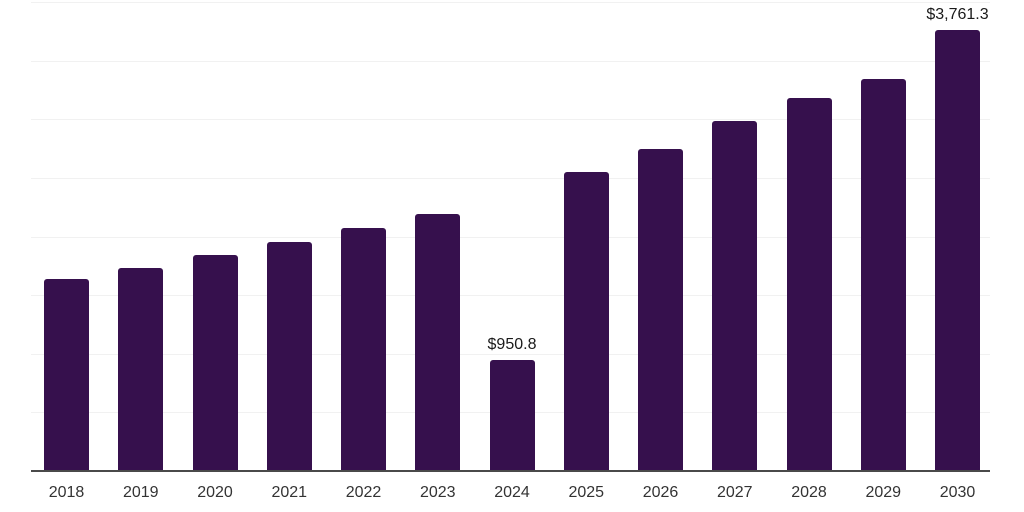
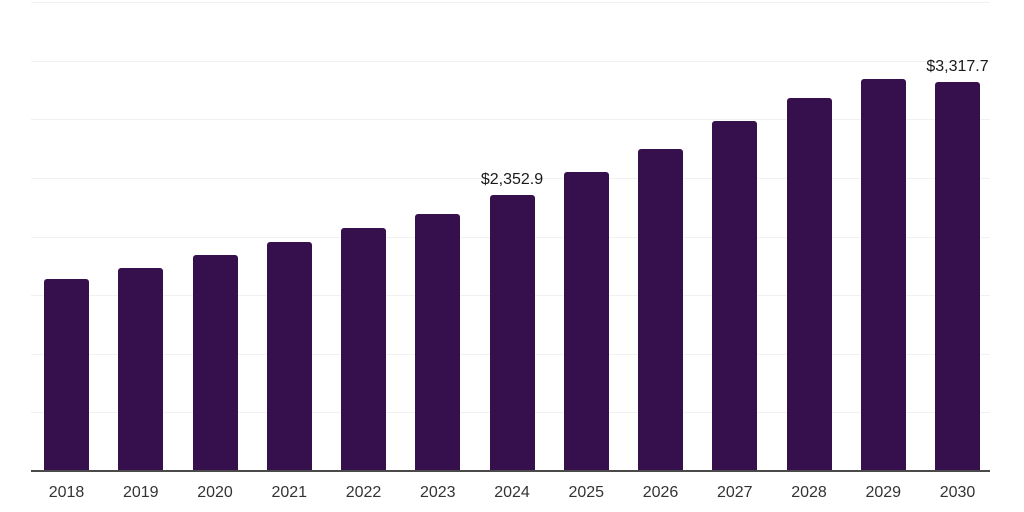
2024: $950.8 -> $2,352.9
2030: $3,761.3 -> $3,317.7
